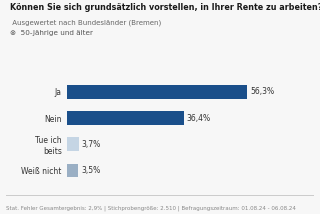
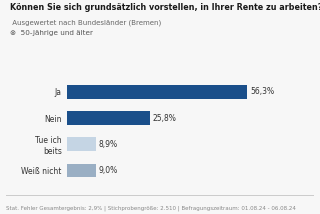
Nein: 36,4% -> 25,8%
Tue ich beits: 3,7% -> 8,9%
Weiß nicht: 3,5% -> 9,0%
